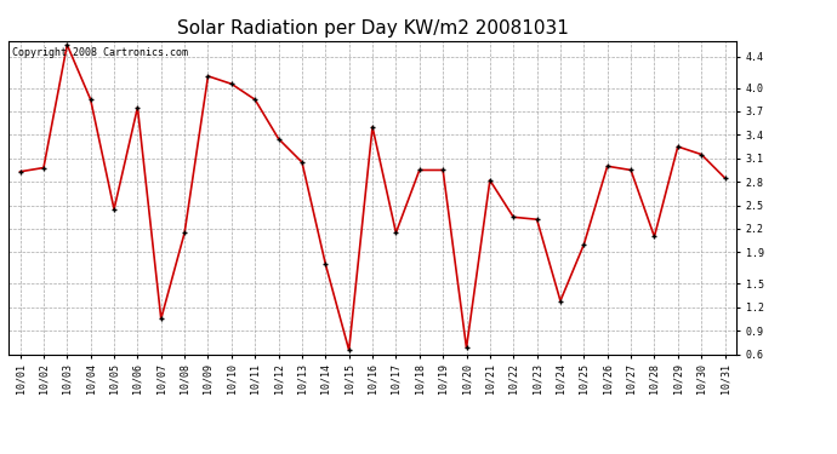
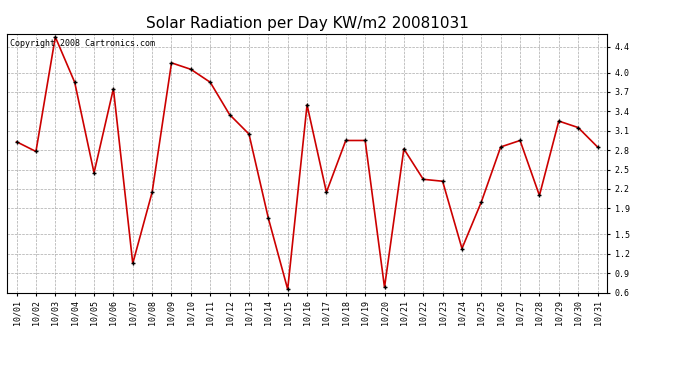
10/02: 2.98 -> 2.78
10/26: 3.00 -> 2.85
